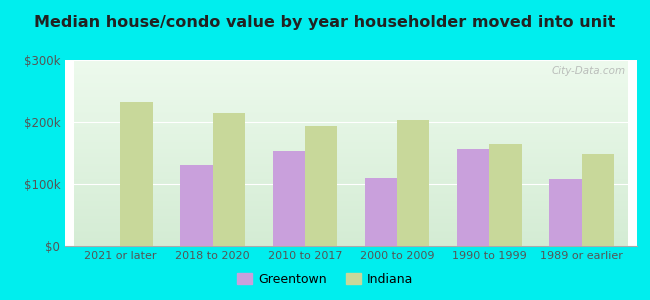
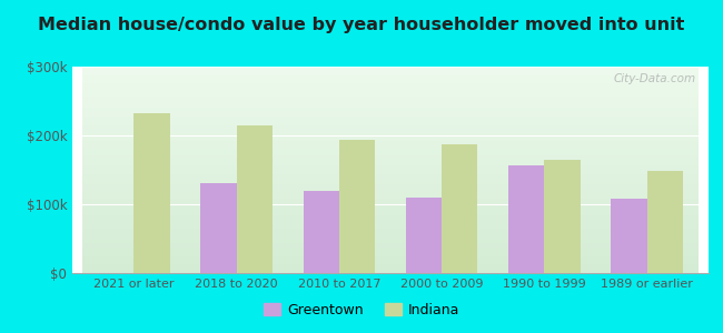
Greentown/2010 to 2017: $154k -> $120k
Indiana/2000 to 2009: $204k -> $187k
